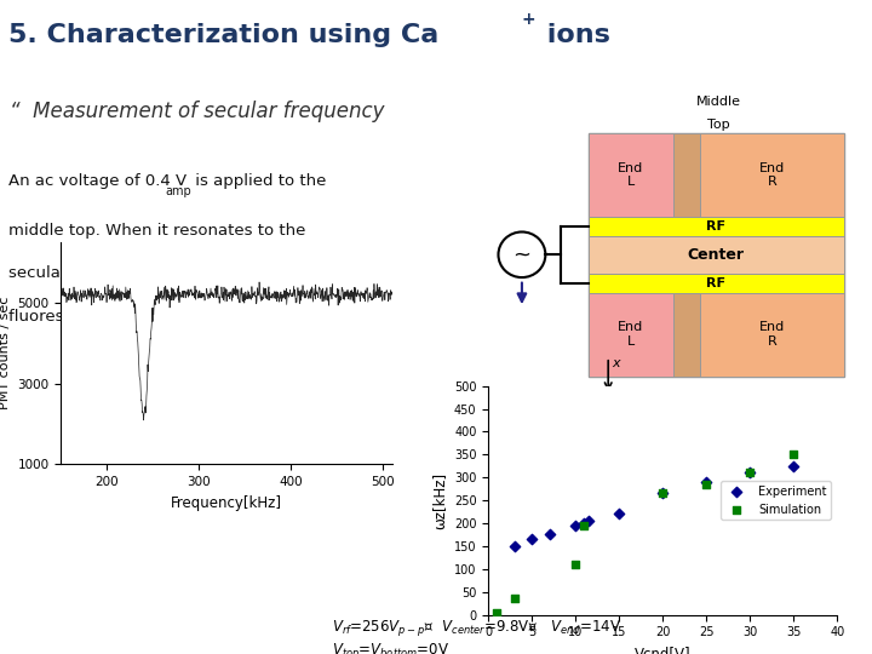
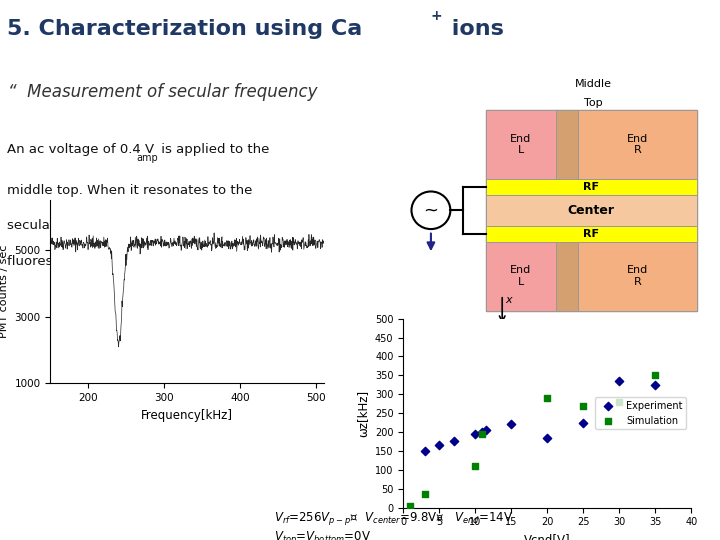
Experiment/20: 265 -> 185
Simulation/20: 265 -> 290
Experiment/25: 290 -> 225
Simulation/25: 285 -> 270
Experiment/30: 310 -> 335
Simulation/30: 310 -> 280
